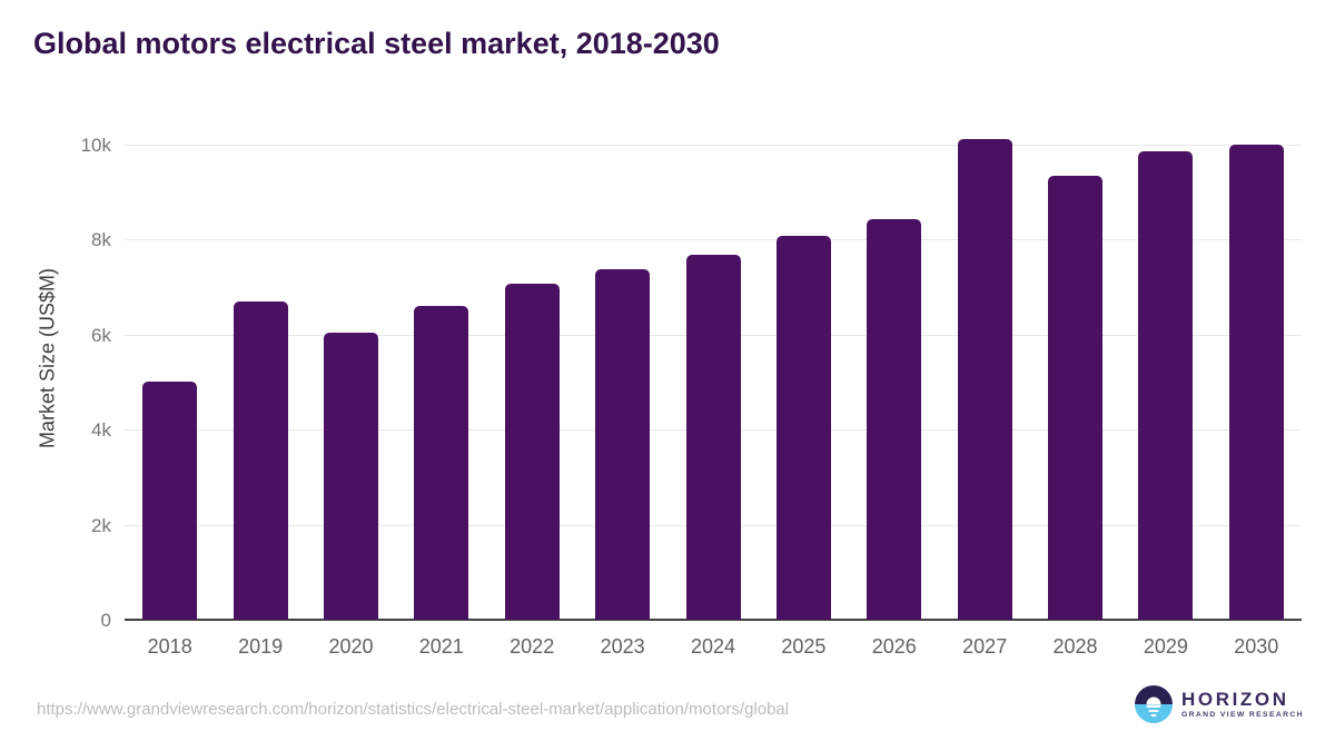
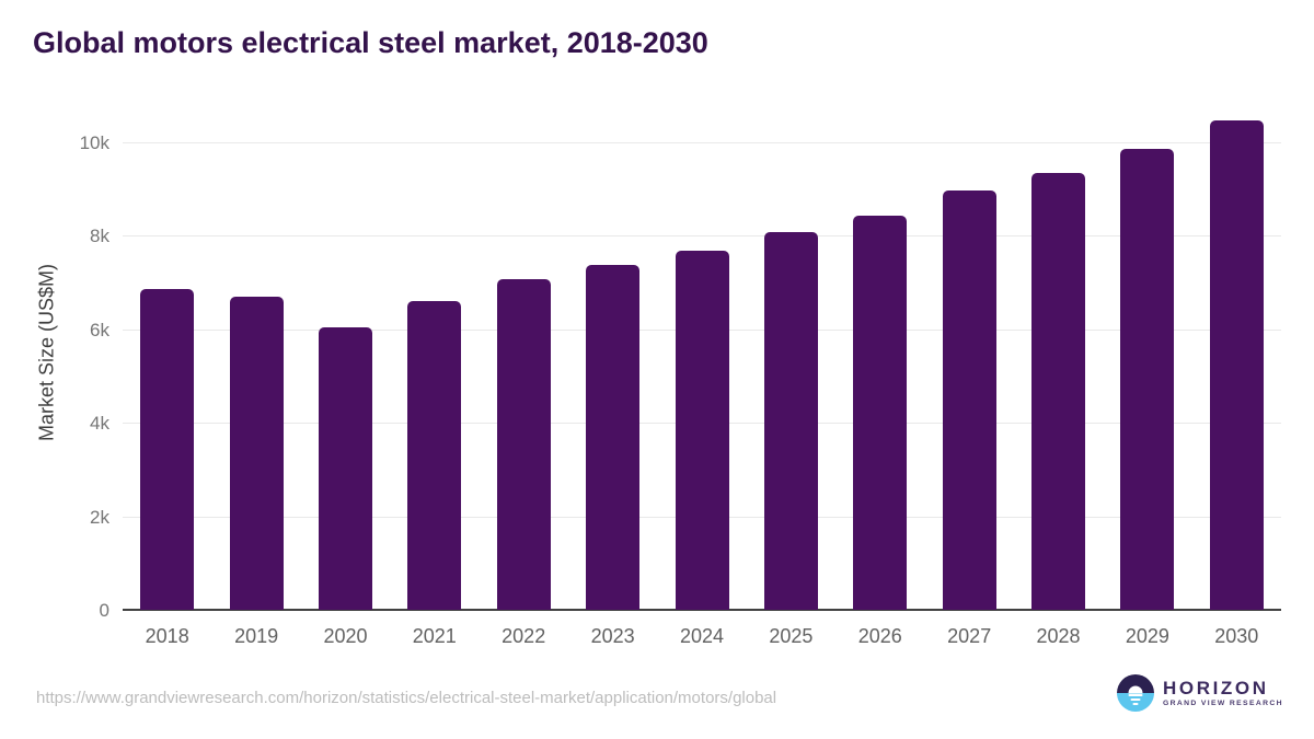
2018: 5.0k -> 6.8k
2027: 10.1k -> 9.0k
2030: 10.0k -> 10.4k
